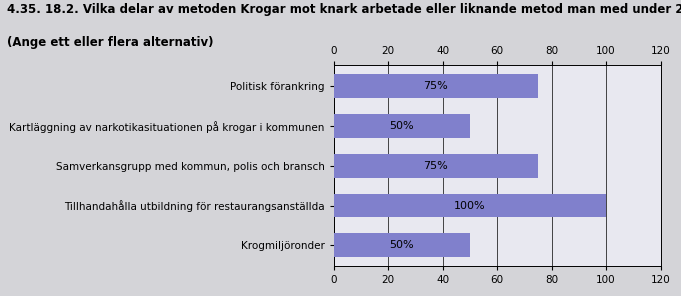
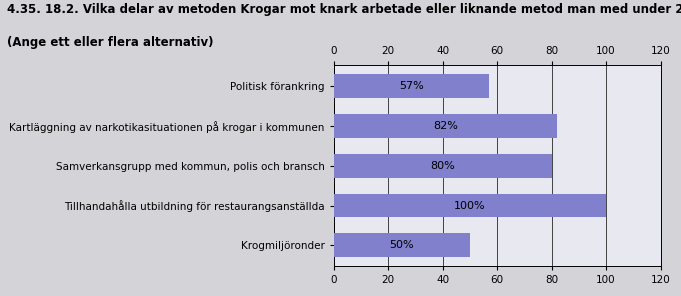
Politisk förankring: 75% -> 57%
Kartläggning av narkotikasituationen på krogar i kommunen: 50% -> 82%
Samverkansgrupp med kommun, polis och bransch: 75% -> 80%
